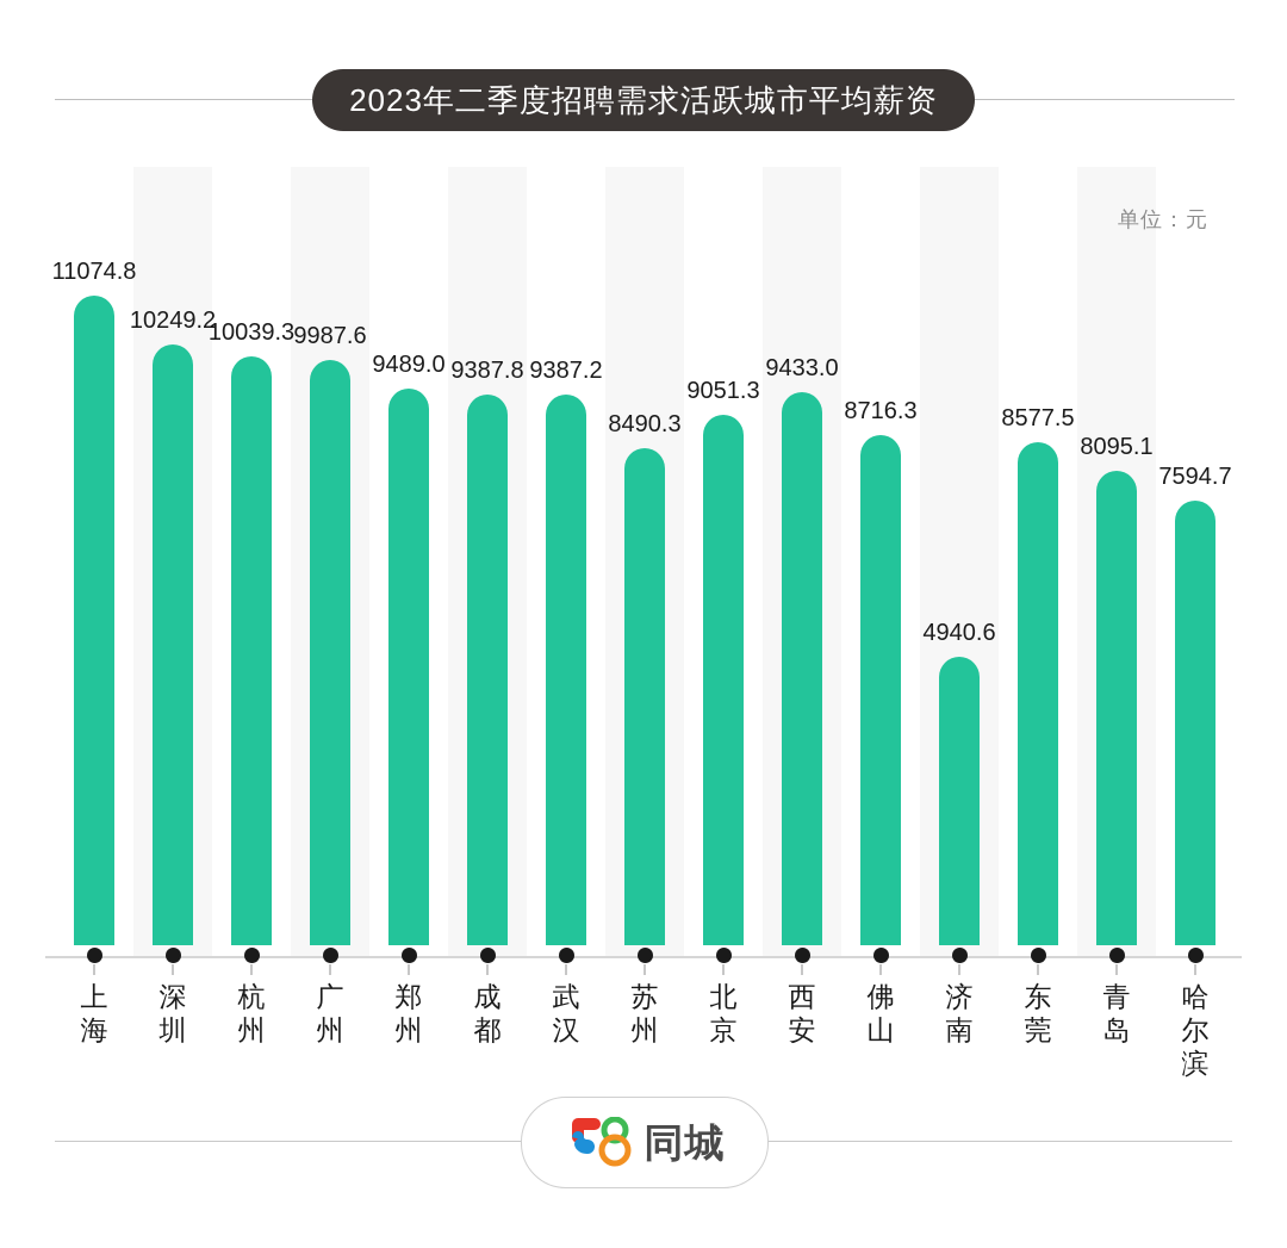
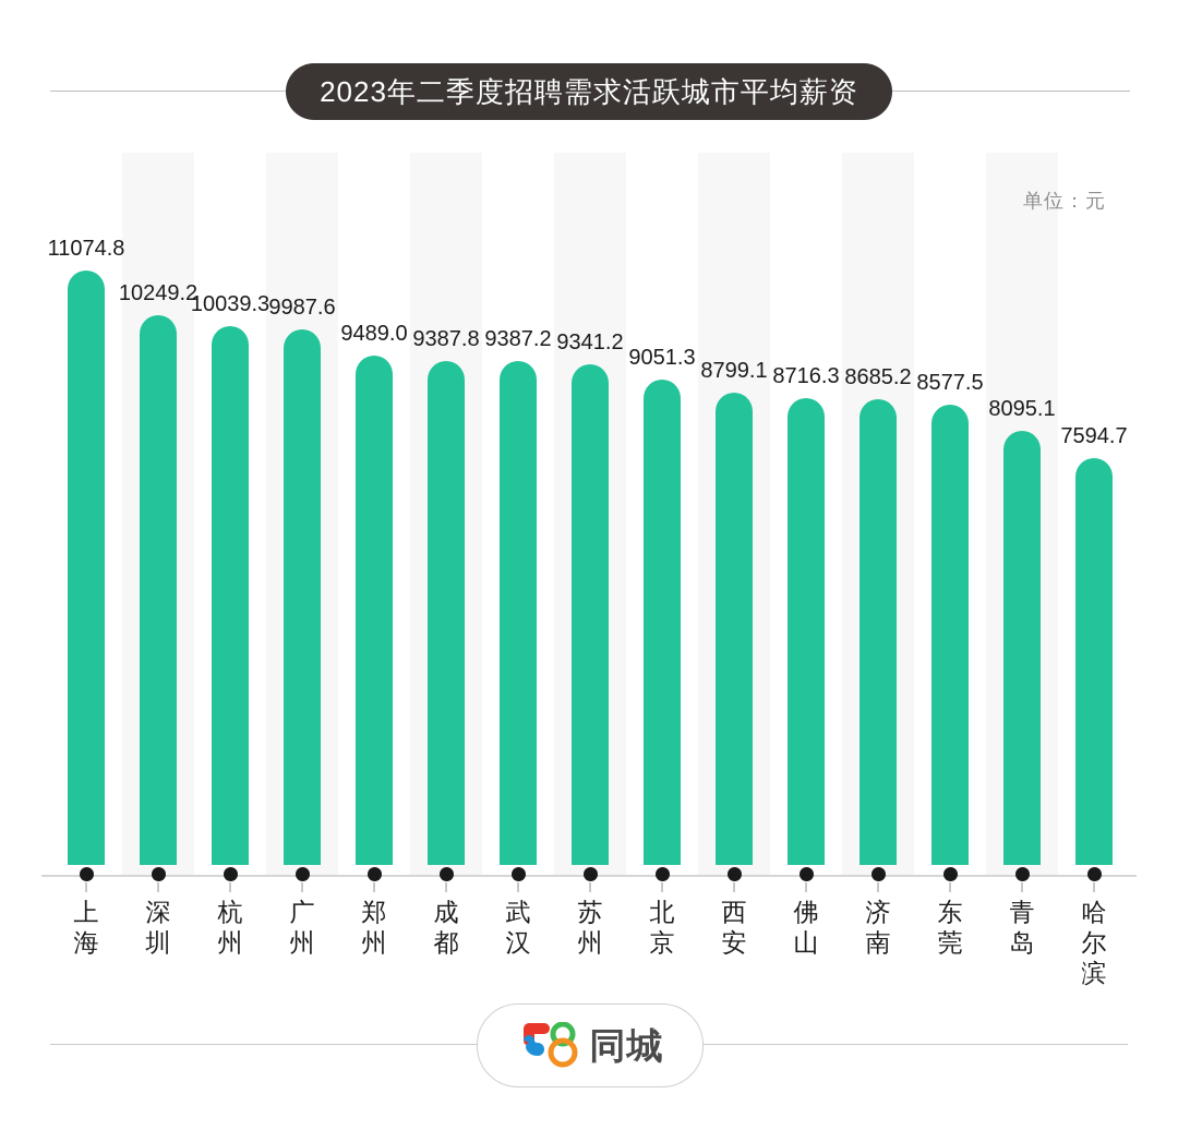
苏州: 8490.3 -> 9341.2
西安: 9433.0 -> 8799.1
济南: 4940.6 -> 8685.2
